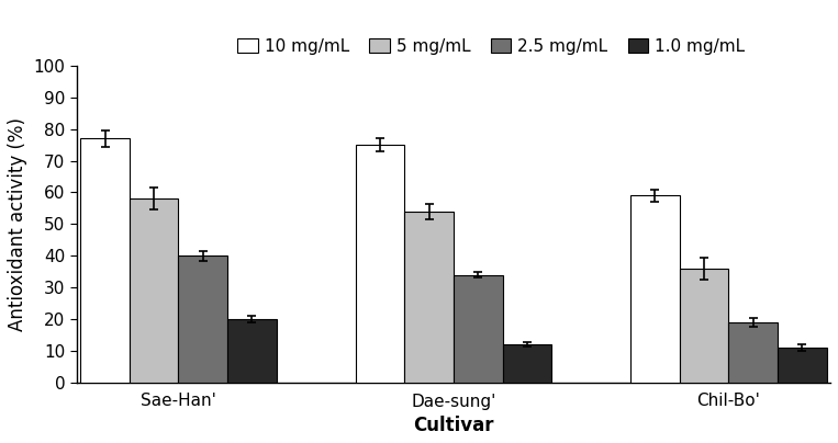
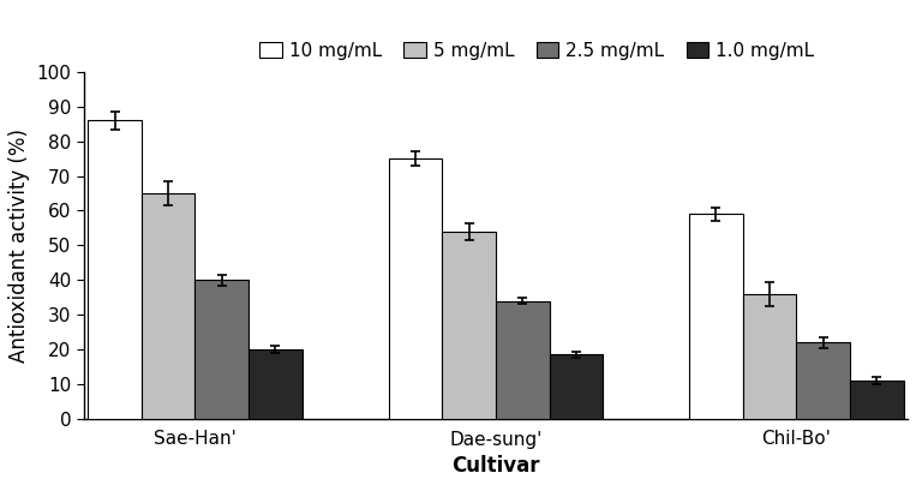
10 mg/mL/Sae-Han': 77 -> 86
5 mg/mL/Sae-Han': 58 -> 65
1.0 mg/mL/Dae-sung': 12.0 -> 18.5
2.5 mg/mL/Chil-Bo': 19 -> 22
